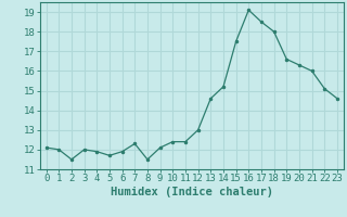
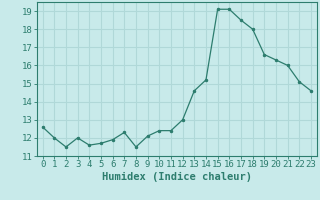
0: 12.1 -> 12.6
4: 11.9 -> 11.6
15: 17.5 -> 19.1
